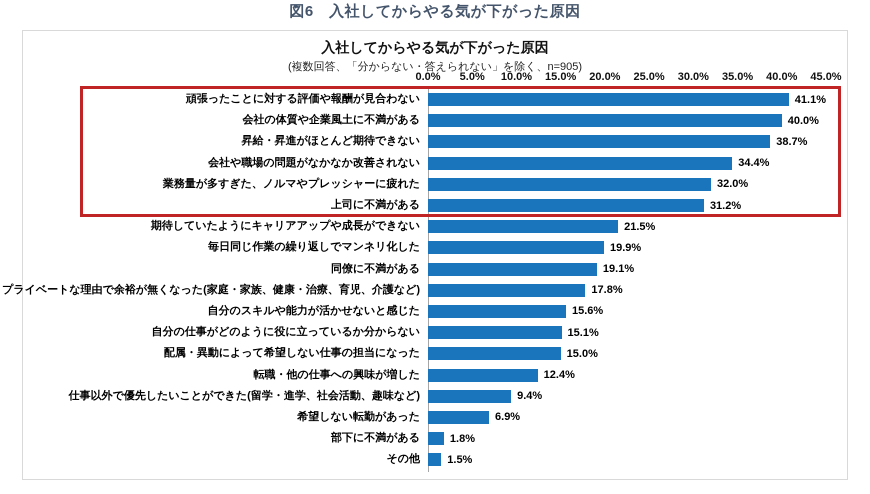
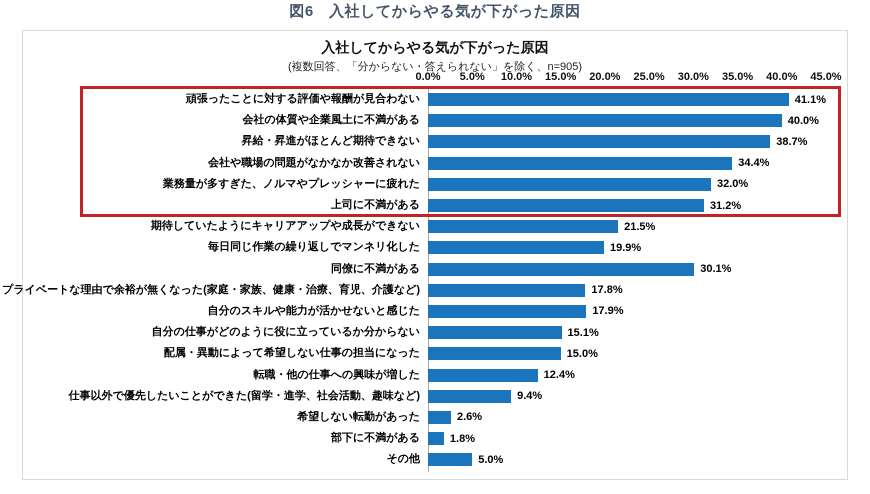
同僚に不満がある: 19.1% -> 30.1%
自分のスキルや能力が活かせないと感じた: 15.6% -> 17.9%
希望しない転勤があった: 6.9% -> 2.6%
その他: 1.5% -> 5.0%
